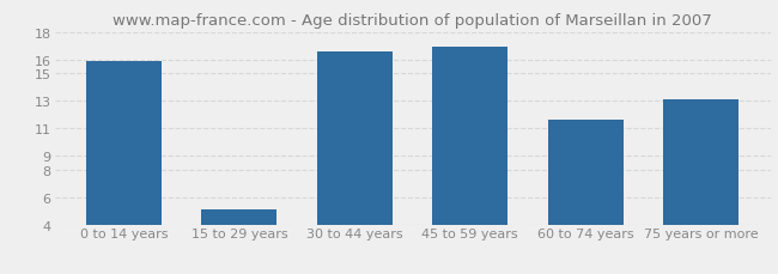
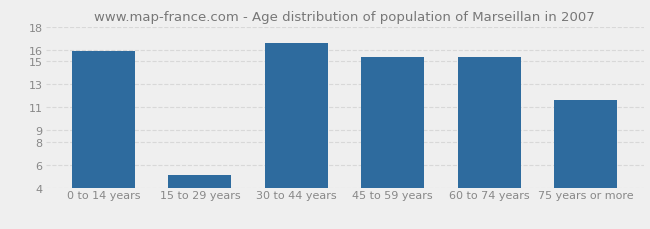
45 to 59 years: 16.9 -> 15.4
60 to 74 years: 11.6 -> 15.4
75 years or more: 13.1 -> 11.6
